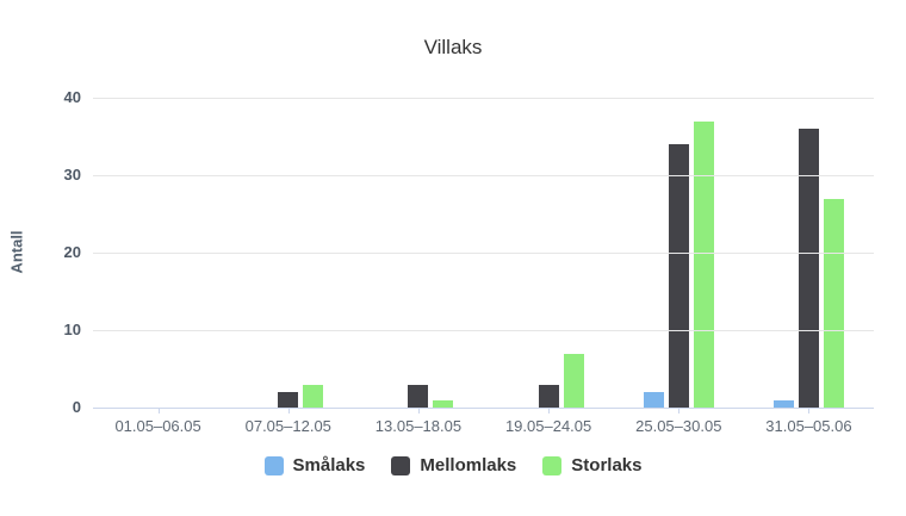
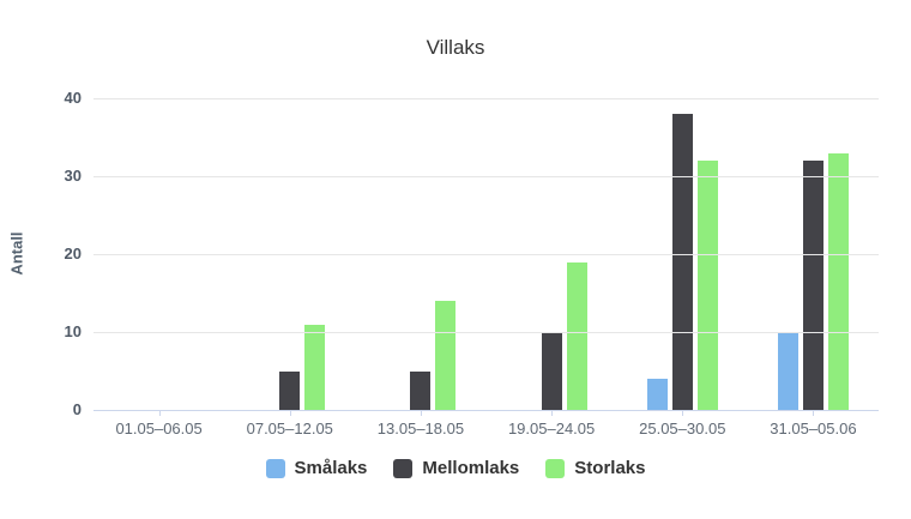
Mellomlaks/07.05–12.05: 2 -> 5
Storlaks/07.05–12.05: 3 -> 11
Mellomlaks/13.05–18.05: 3 -> 5
Storlaks/13.05–18.05: 1 -> 14
Mellomlaks/19.05–24.05: 3 -> 10
Storlaks/19.05–24.05: 7 -> 19
Smålaks/25.05–30.05: 2 -> 4
Mellomlaks/25.05–30.05: 34 -> 38
Storlaks/25.05–30.05: 37 -> 32
Smålaks/31.05–05.06: 1 -> 10
Mellomlaks/31.05–05.06: 36 -> 32
Storlaks/31.05–05.06: 27 -> 33
